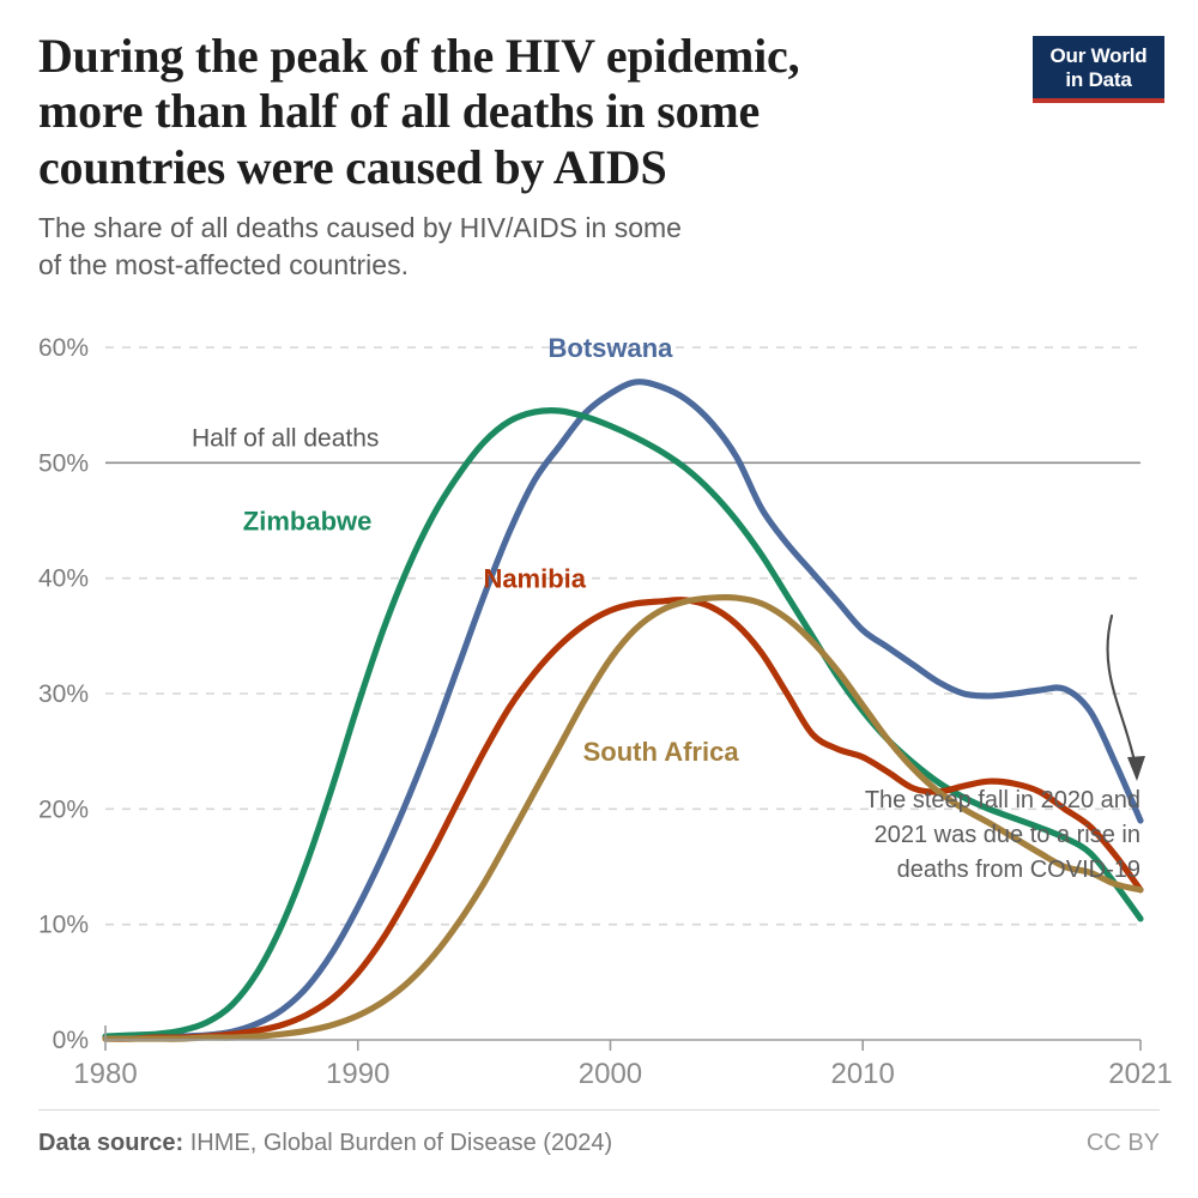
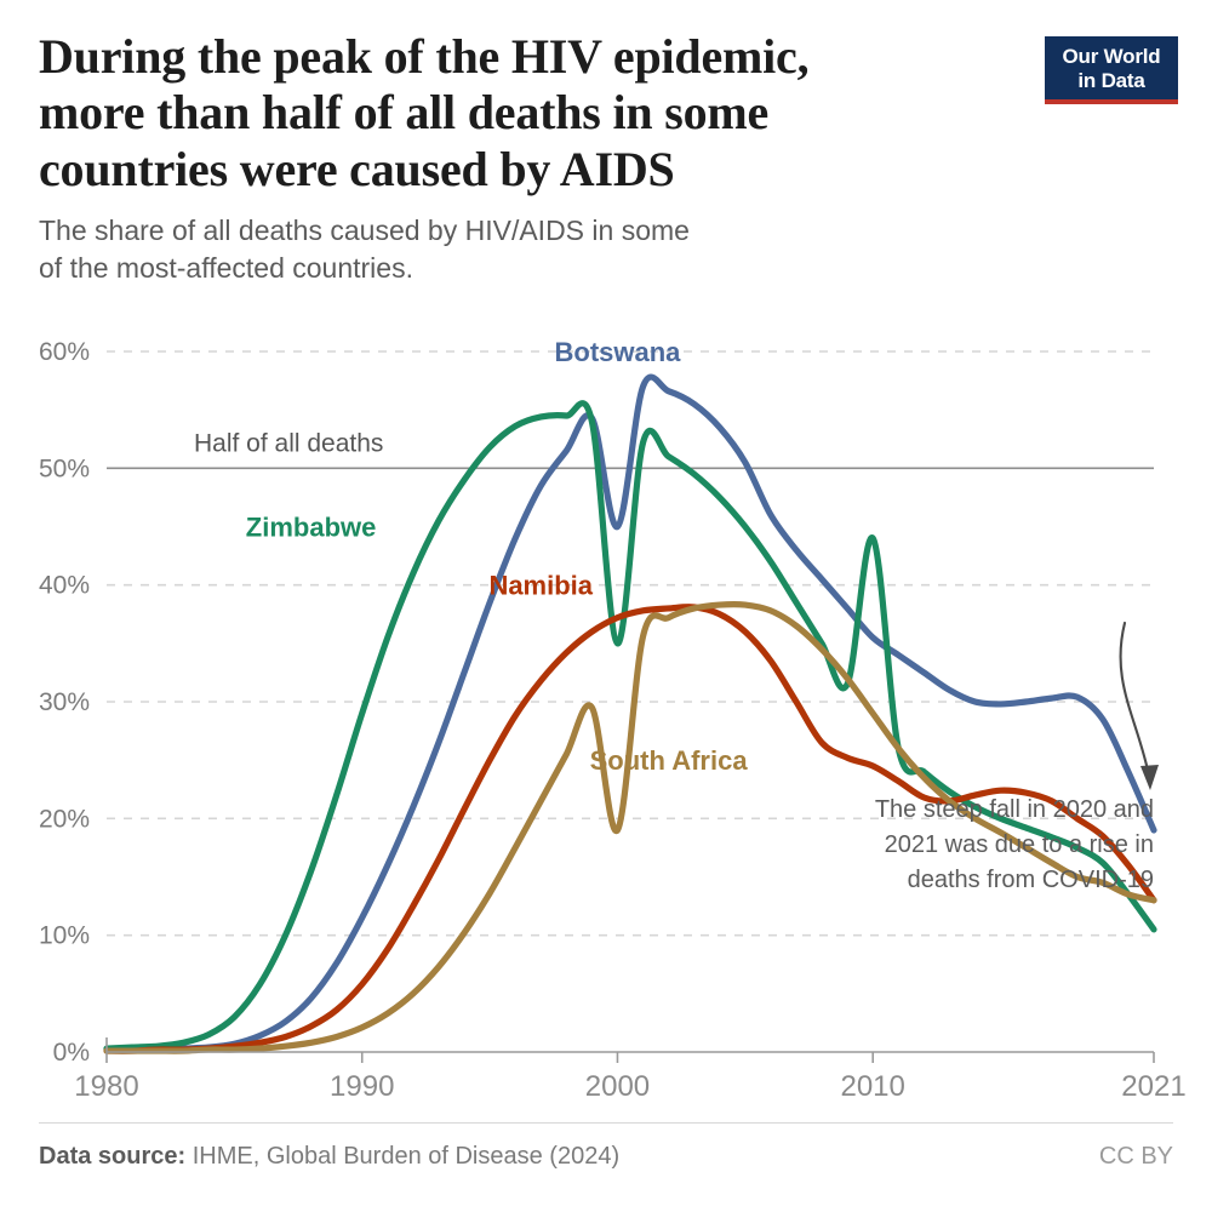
Botswana/2000: 56% -> 45%
Zimbabwe/2000: 53% -> 35%
South Africa/2000: 33% -> 19%
Zimbabwe/2010: 28% -> 44%
